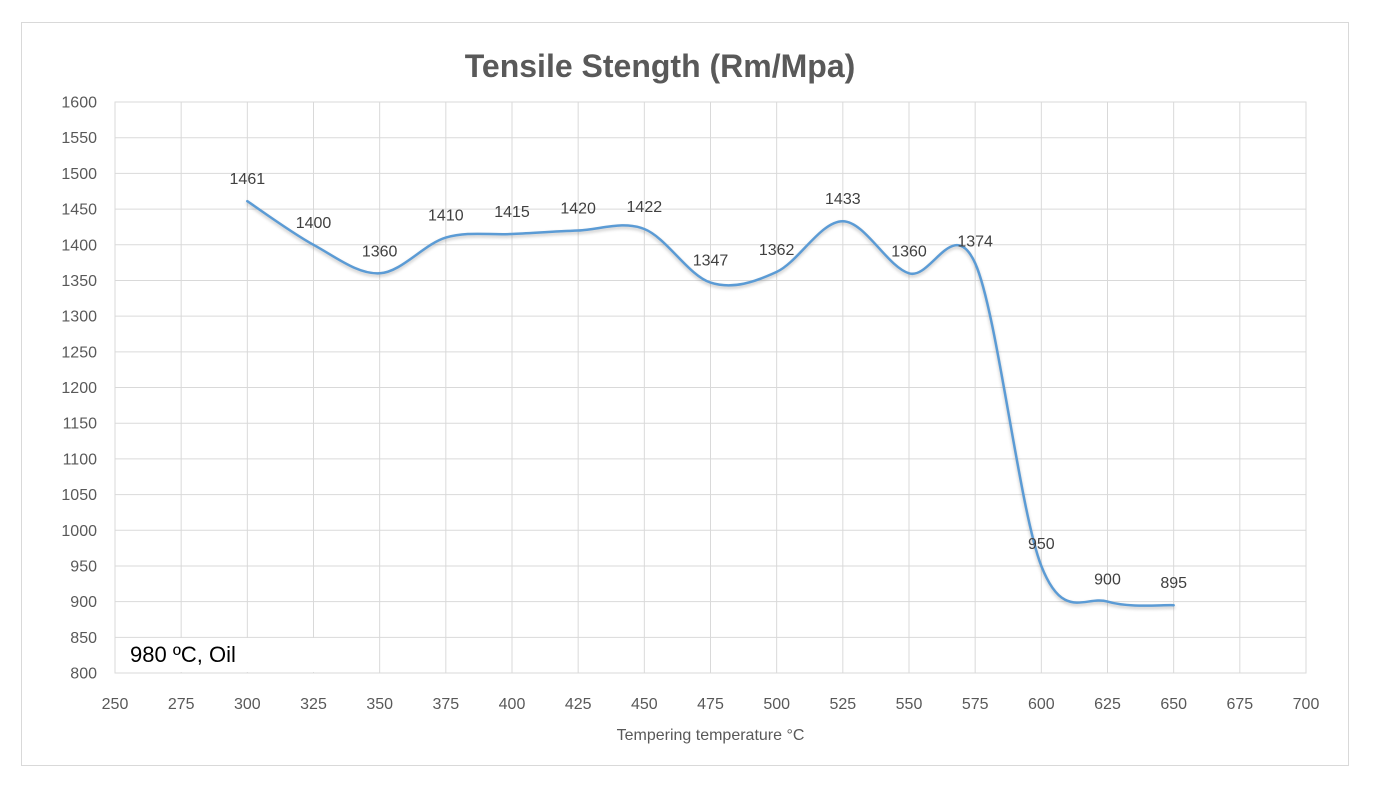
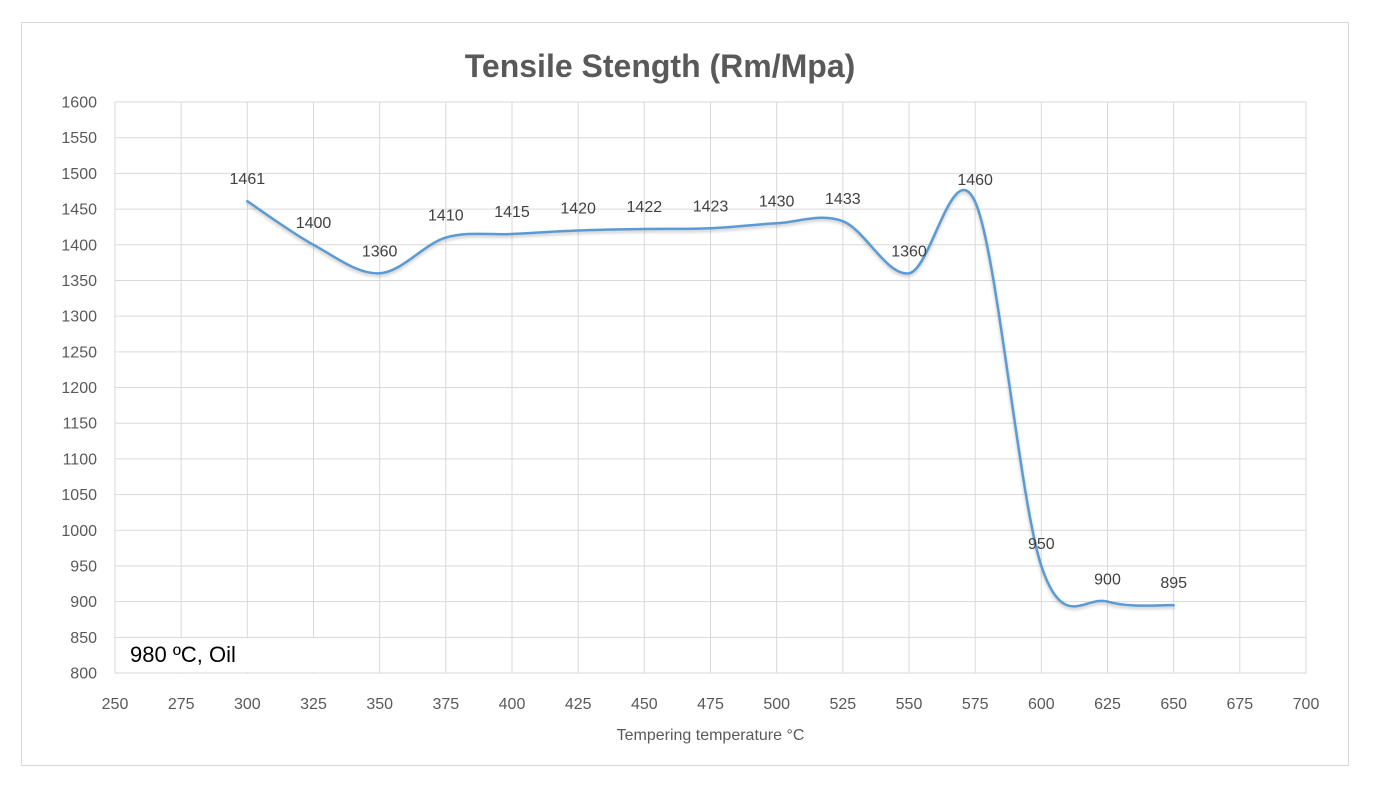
475: 1347 -> 1423
500: 1362 -> 1430
575: 1374 -> 1460
